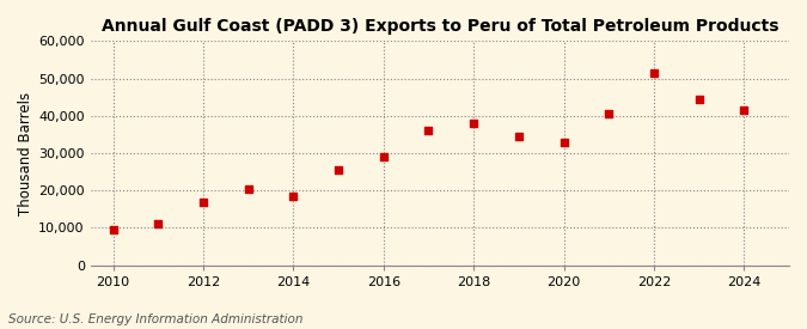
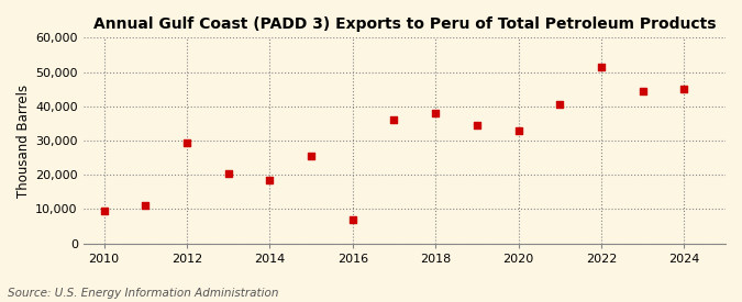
2012: 17,000 -> 29,500
2016: 29,000 -> 7,000
2024: 41,500 -> 45,000
